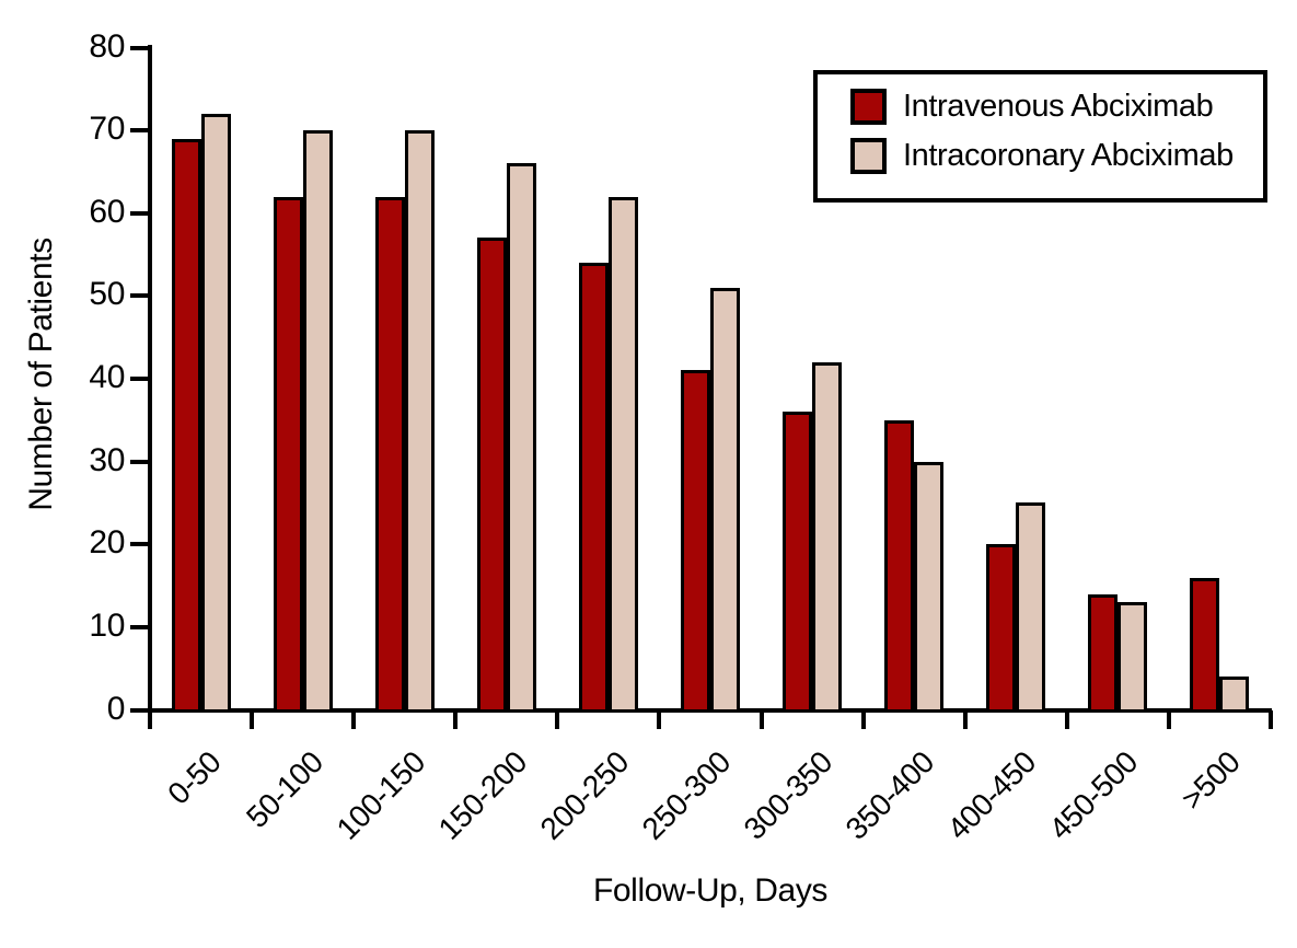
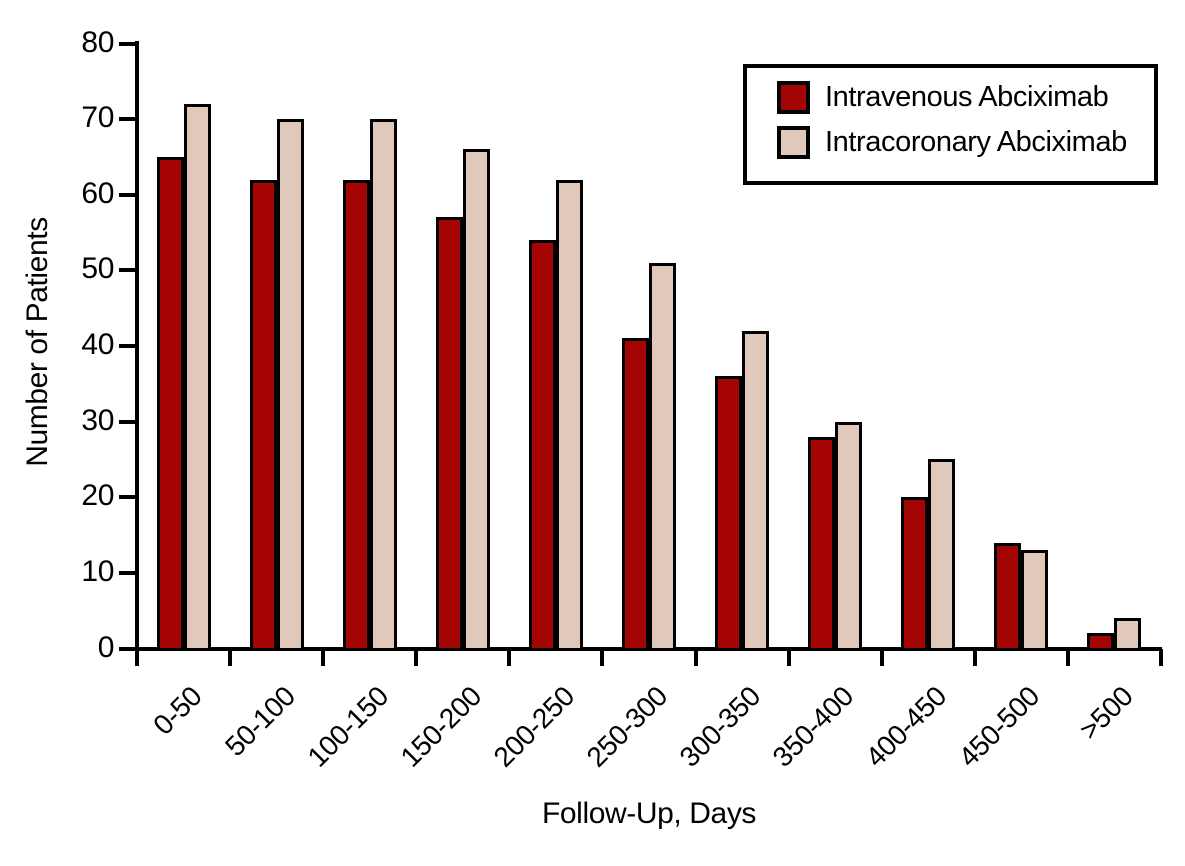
Intravenous Abciximab/0-50: 69 -> 65
Intravenous Abciximab/350-400: 35 -> 28
Intravenous Abciximab/>500: 16 -> 2
